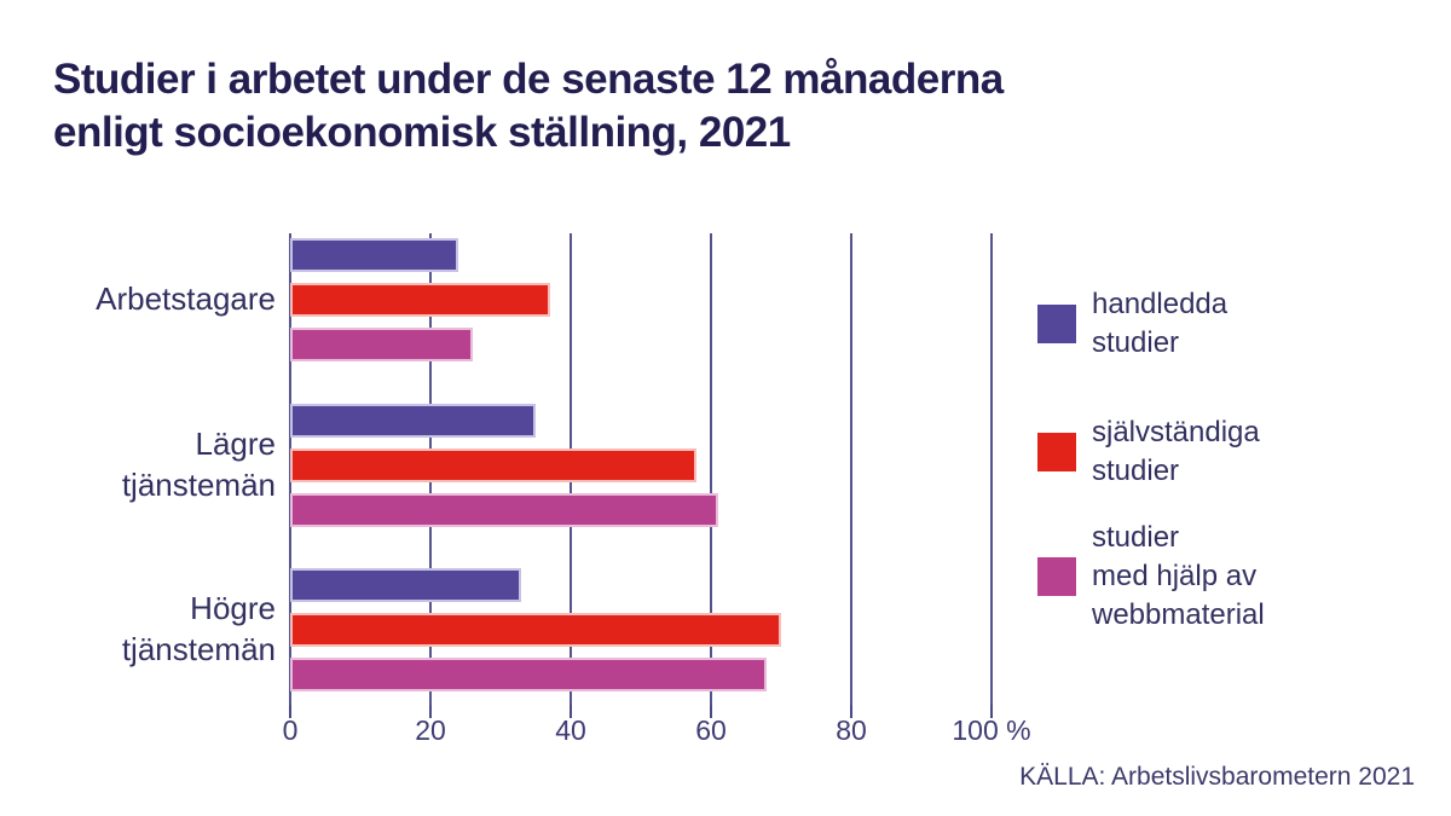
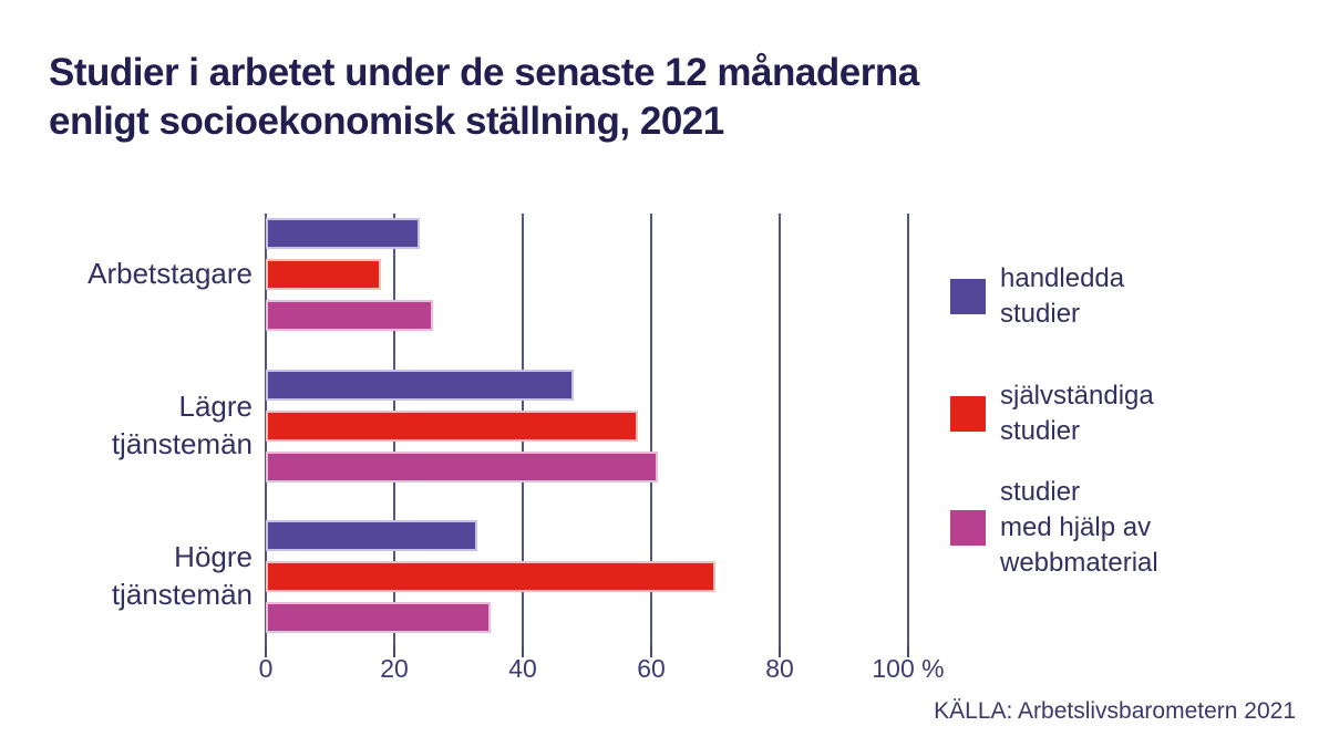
självständiga studier/Arbetstagare: 37% -> 18%
handledda studier/Lägre tjänstemän: 35% -> 48%
studier med hjälp av webbmaterial/Högre tjänstemän: 68% -> 35%
